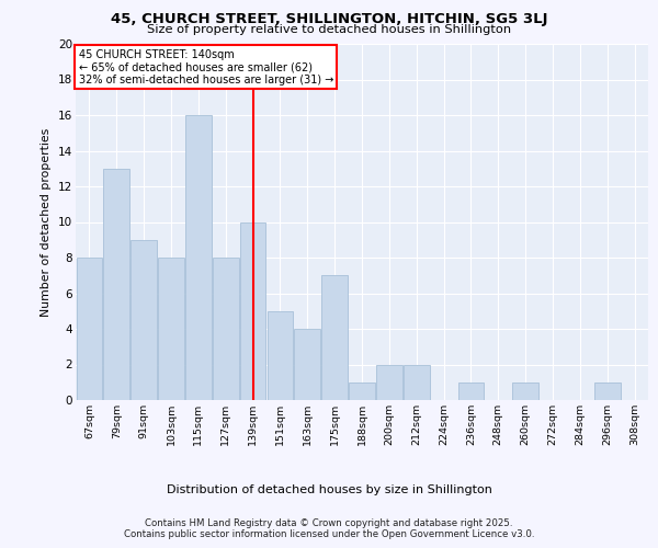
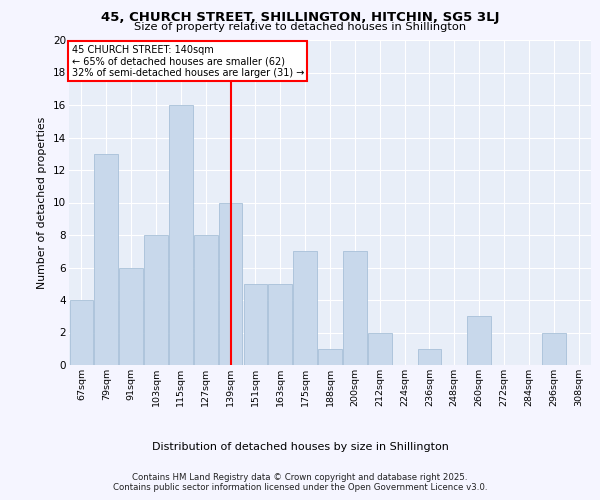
67sqm: 8 -> 4
91sqm: 9 -> 6
163sqm: 4 -> 5
200sqm: 2 -> 7
260sqm: 1 -> 3
296sqm: 1 -> 2
